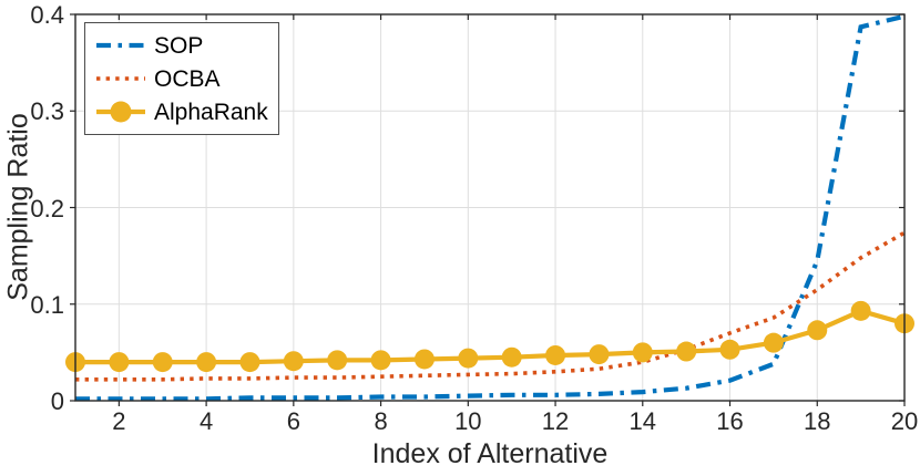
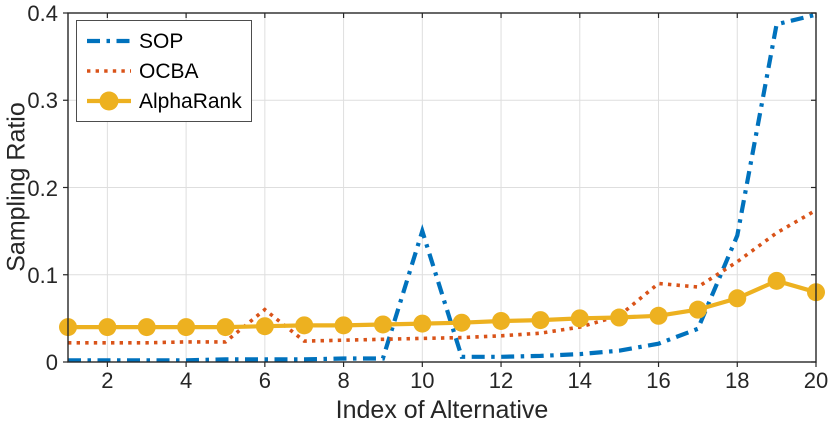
OCBA/6: 0.02 -> 0.06
SOP/10: 0.01 -> 0.15
OCBA/16: 0.07 -> 0.09
